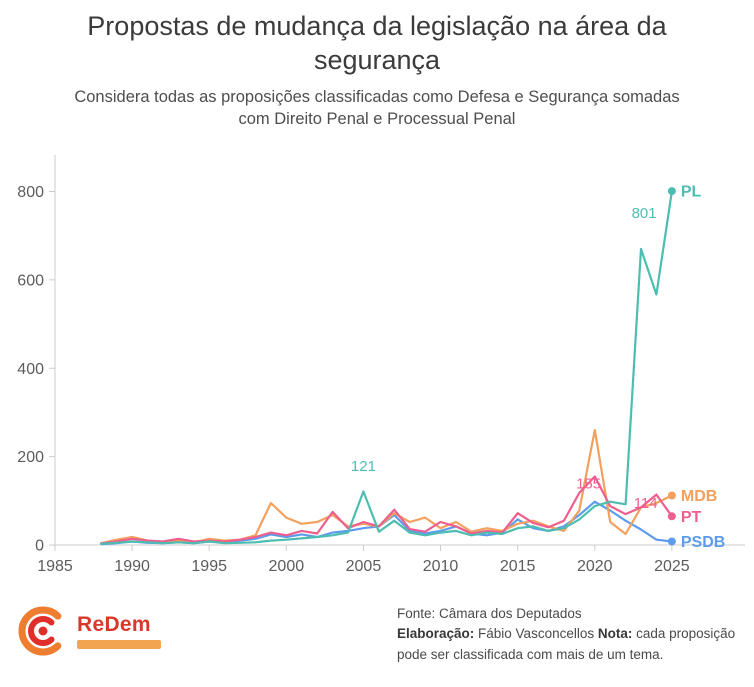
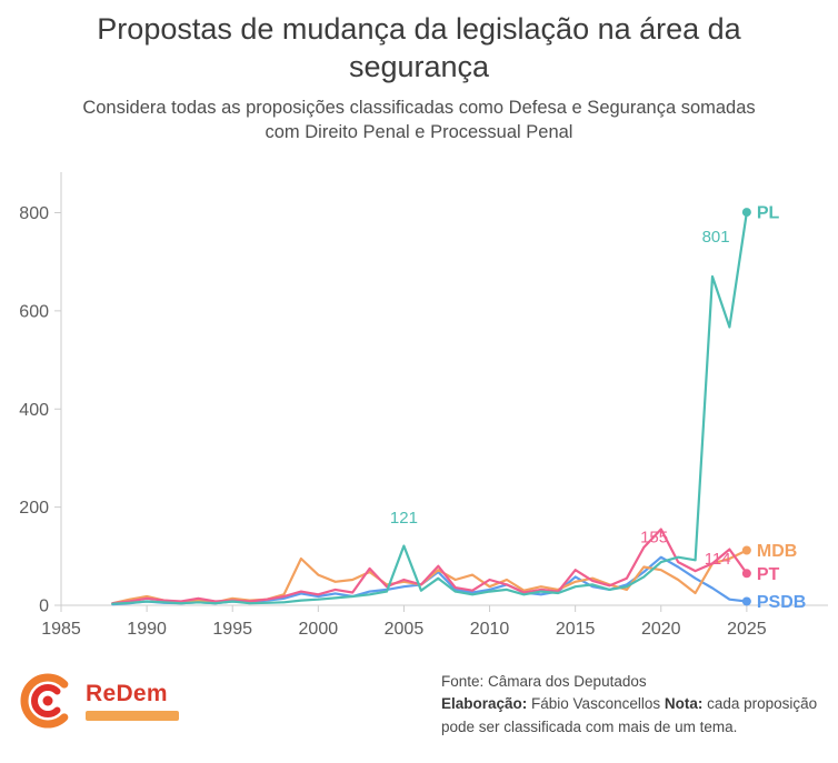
MDB/2020: 260 -> 70
